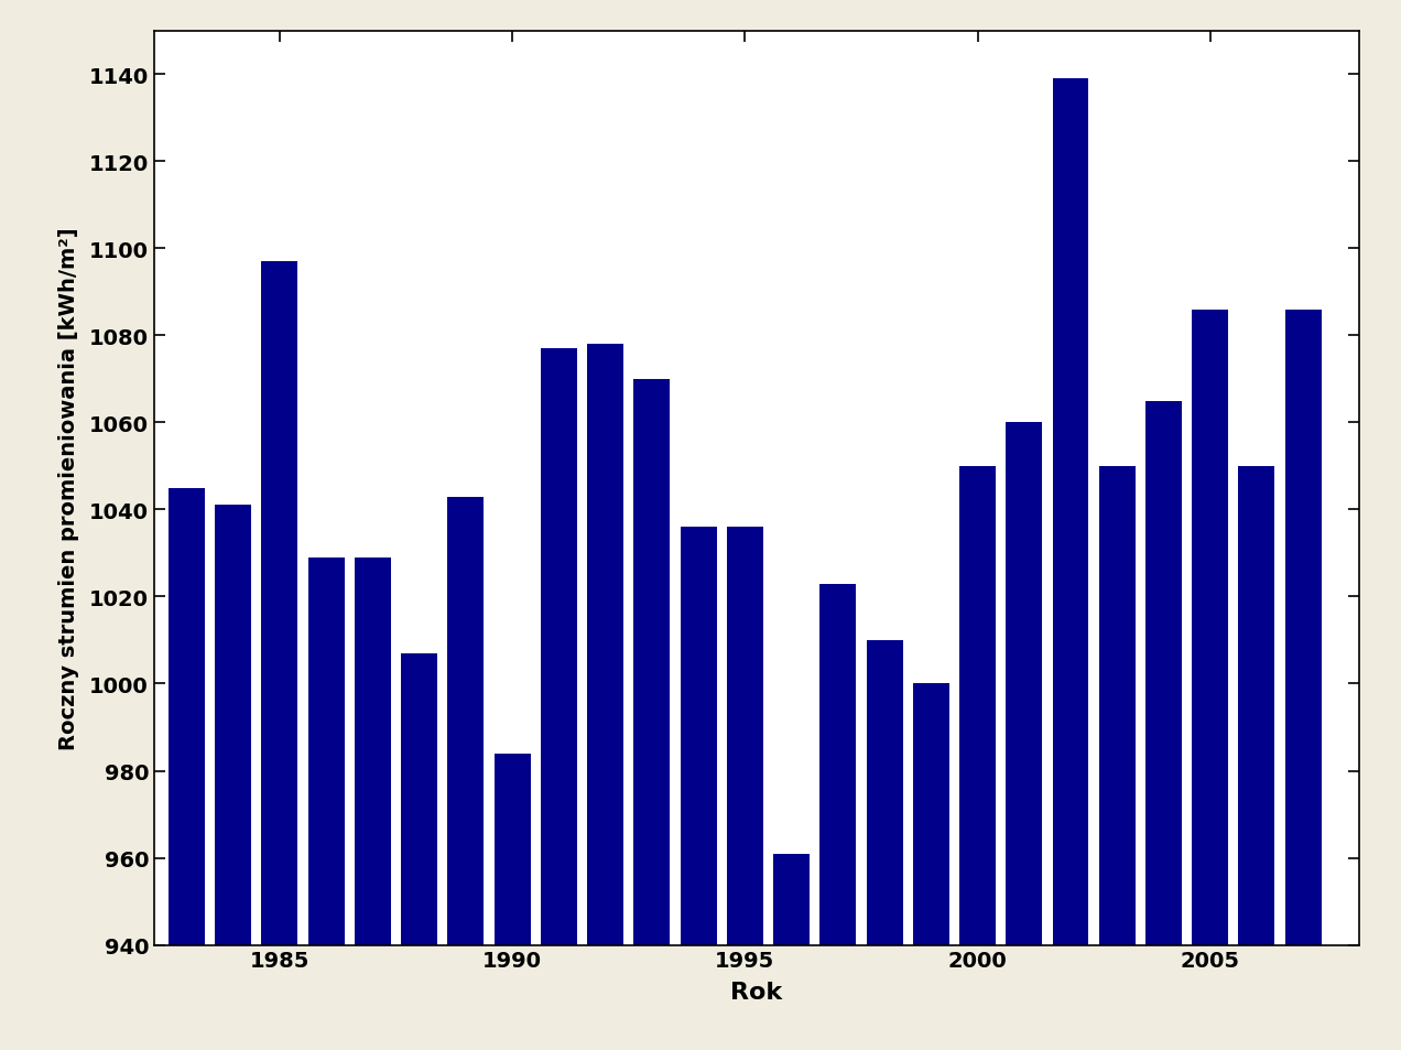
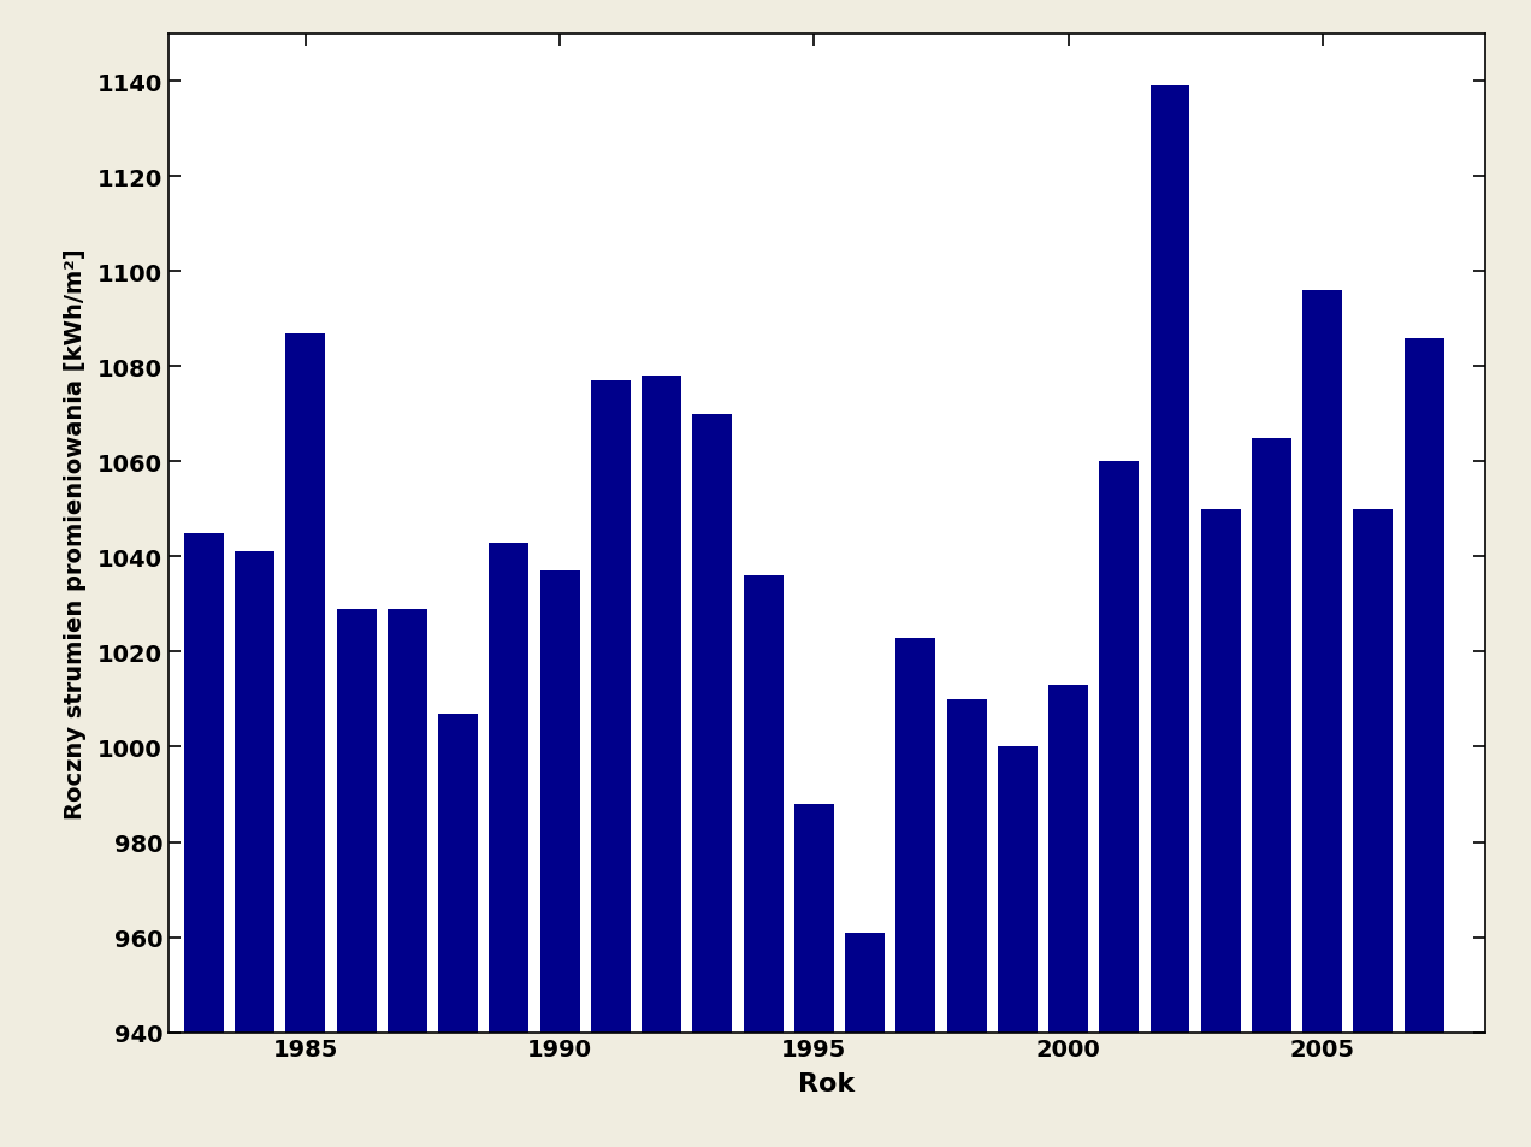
1985: 1097 -> 1087
1990: 984 -> 1037
1995: 1036 -> 988
2000: 1050 -> 1013
2005: 1086 -> 1096
